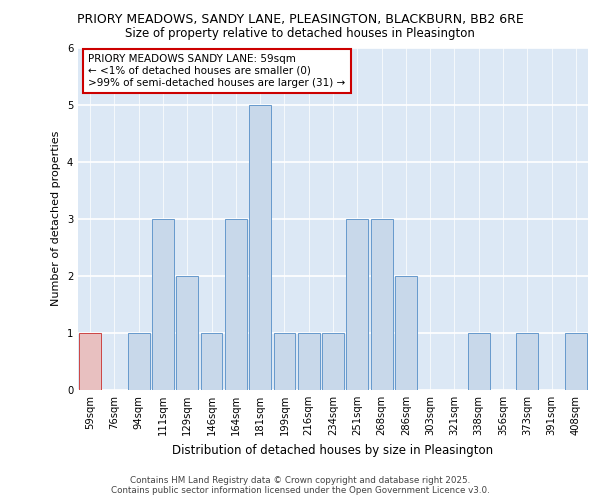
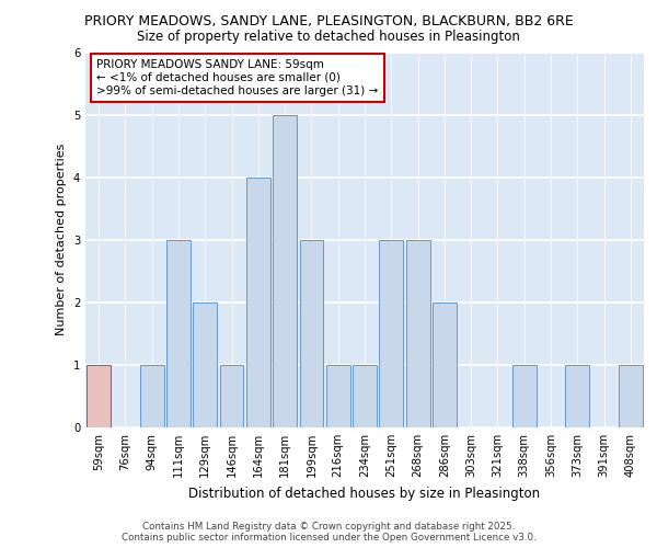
164sqm: 3 -> 4
199sqm: 1 -> 3
